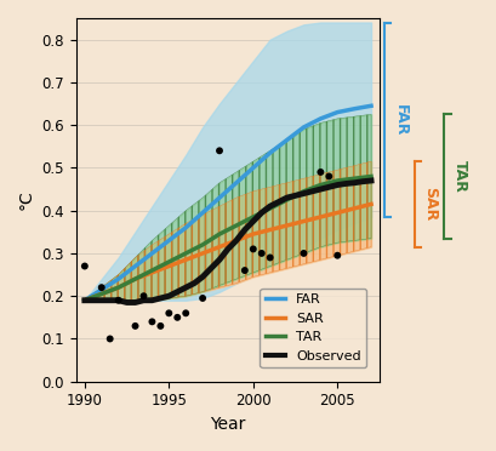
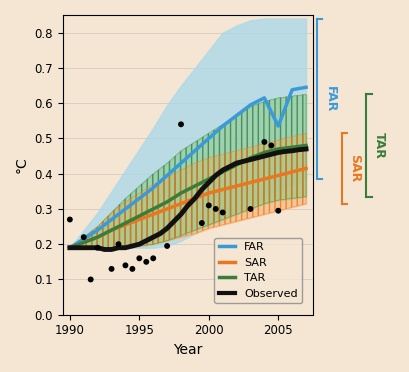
FAR/2005: 0.630 -> 0.535
